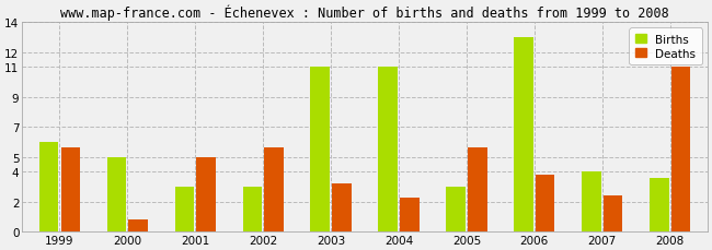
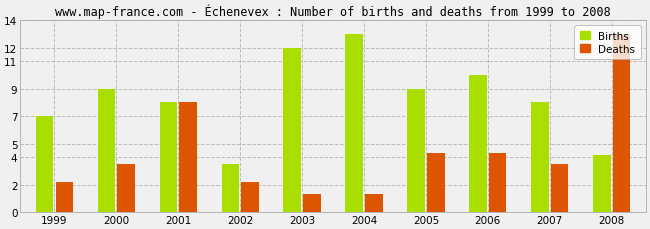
Births/1999: 6.0 -> 7.0
Deaths/1999: 5.6 -> 2.2
Births/2000: 5.0 -> 9.0
Deaths/2000: 0.8 -> 3.5
Births/2001: 3.0 -> 8.0
Deaths/2001: 5.0 -> 8.0
Births/2002: 3.0 -> 3.5
Deaths/2002: 5.6 -> 2.2
Births/2003: 11.0 -> 12.0
Deaths/2003: 3.2 -> 1.3
Births/2004: 11.0 -> 13.0
Deaths/2004: 2.3 -> 1.3
Births/2005: 3.0 -> 9.0
Deaths/2005: 5.6 -> 4.3
Births/2006: 13.0 -> 10.0
Deaths/2006: 3.8 -> 4.3
Births/2007: 4.0 -> 8.0
Deaths/2007: 2.4 -> 3.5
Births/2008: 3.6 -> 4.2
Deaths/2008: 11.0 -> 13.0
